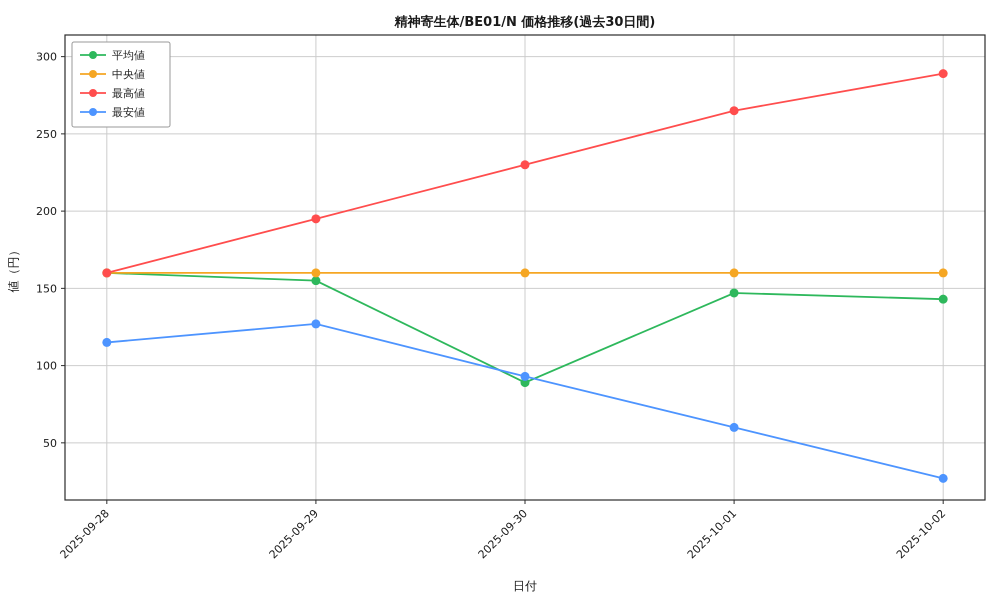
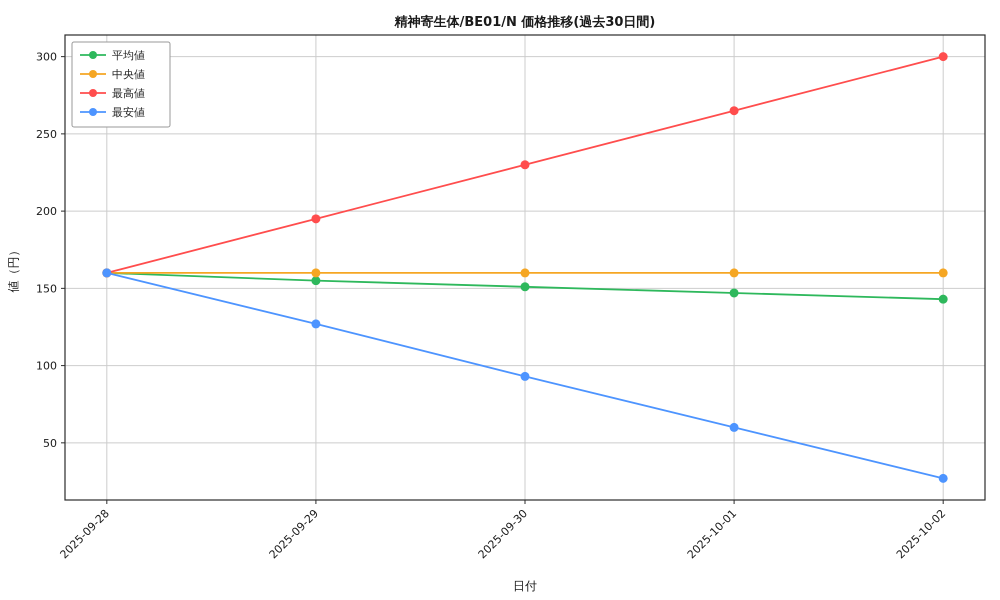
最安値/2025-09-28: 115 -> 160
平均値/2025-09-30: 89 -> 151
最高値/2025-10-02: 289 -> 300
